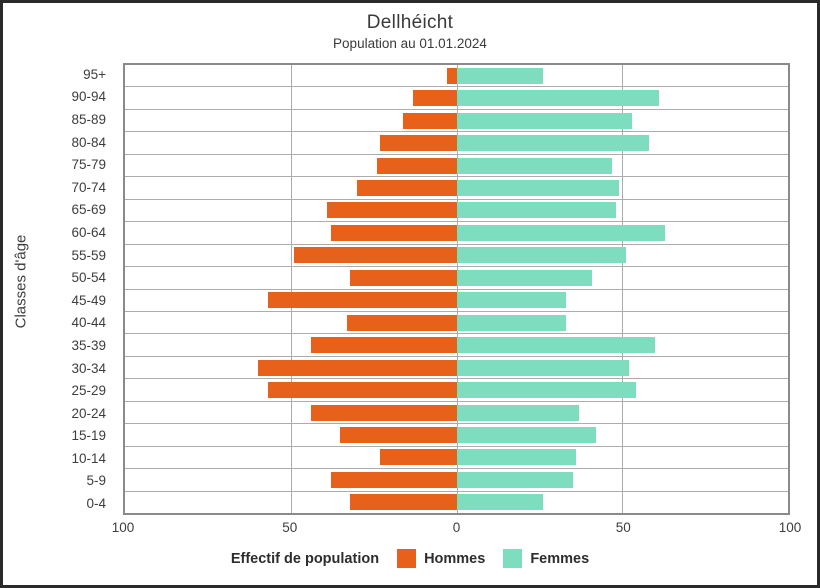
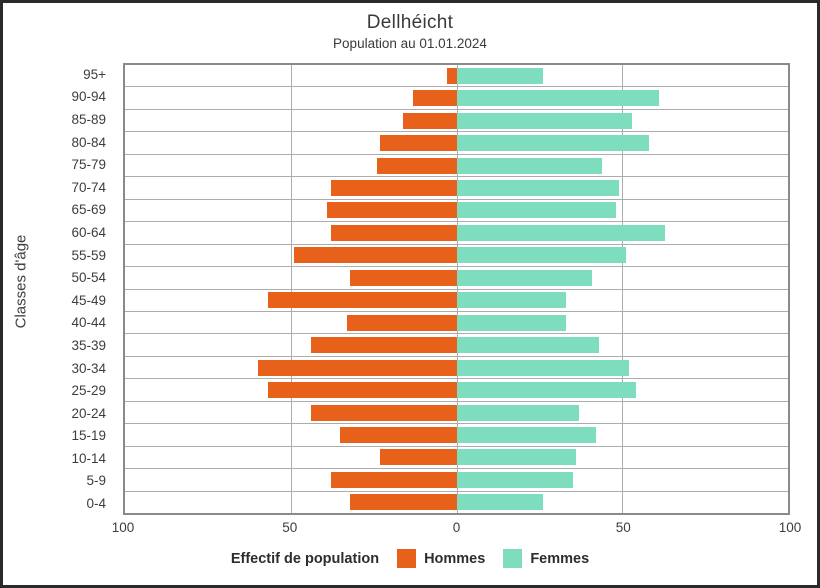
Femmes/75-79: 47 -> 44
Hommes/70-74: 30 -> 38
Femmes/35-39: 60 -> 43
